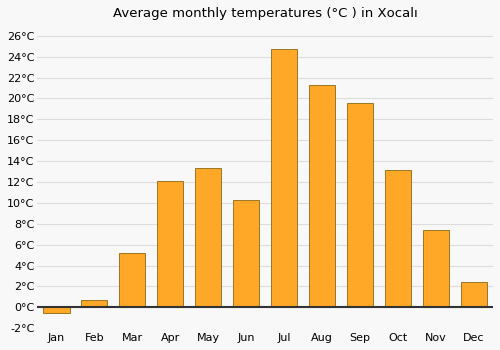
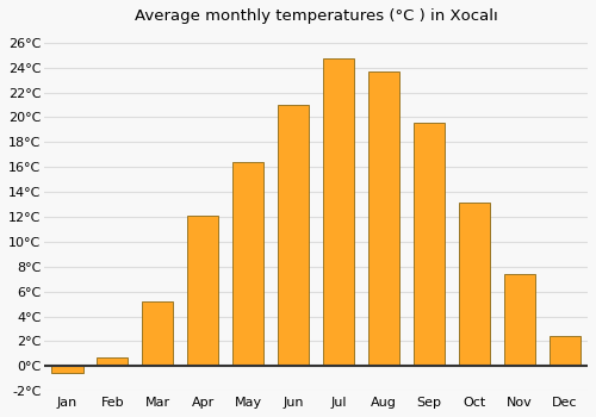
May: 13.3°C -> 16.4°C
Jun: 10.3°C -> 21.0°C
Aug: 21.3°C -> 23.7°C
